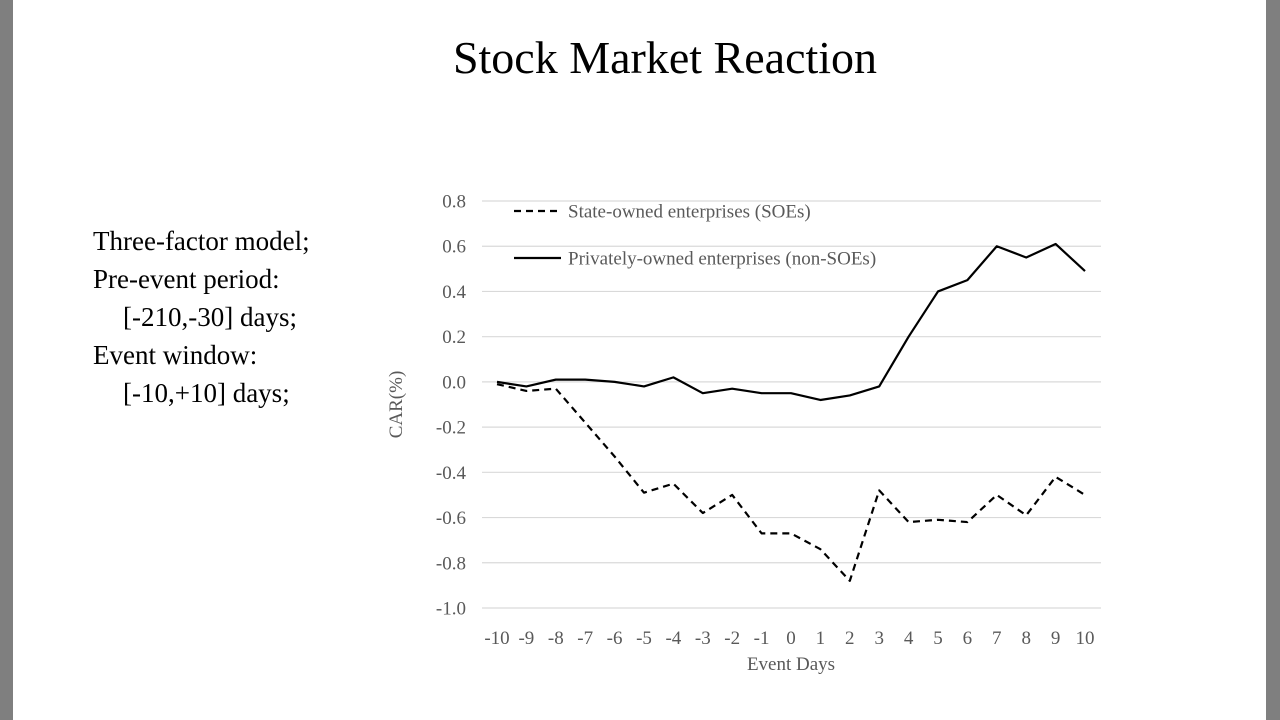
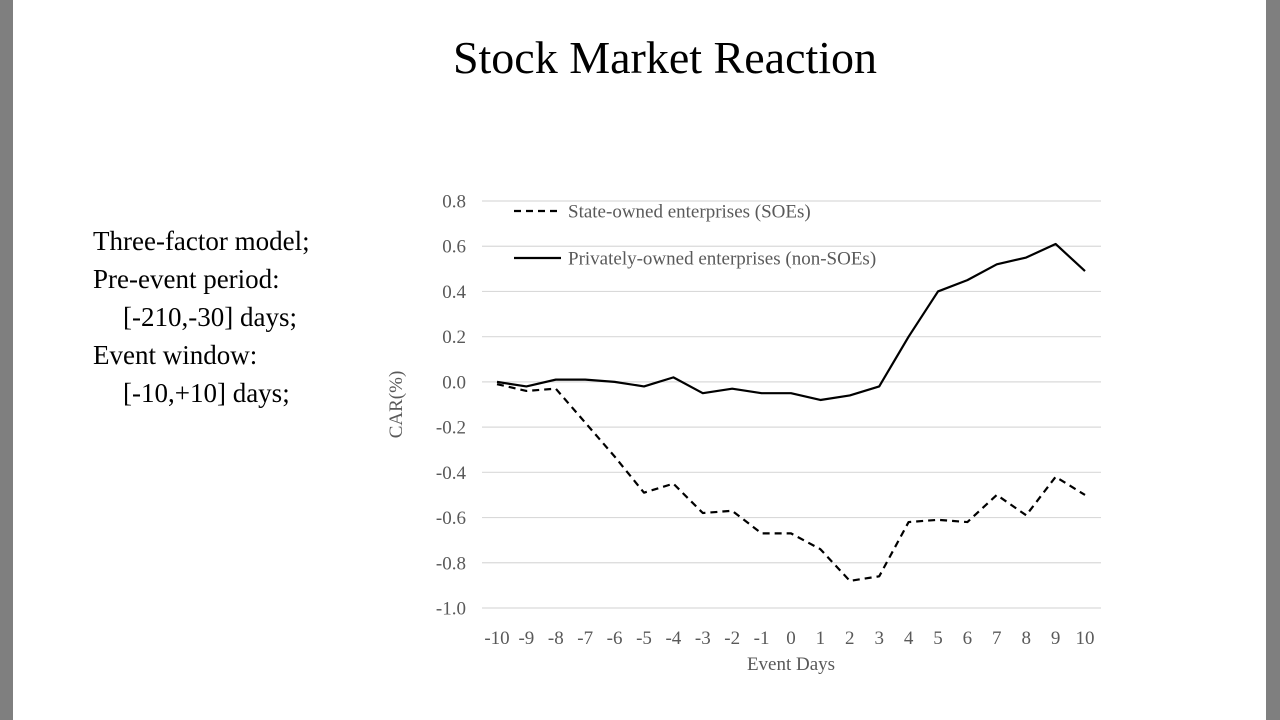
State-owned enterprises (SOEs)/-2: -0.50 -> -0.57
State-owned enterprises (SOEs)/3: -0.48 -> -0.86
Privately-owned enterprises (non-SOEs)/7: 0.60 -> 0.52
